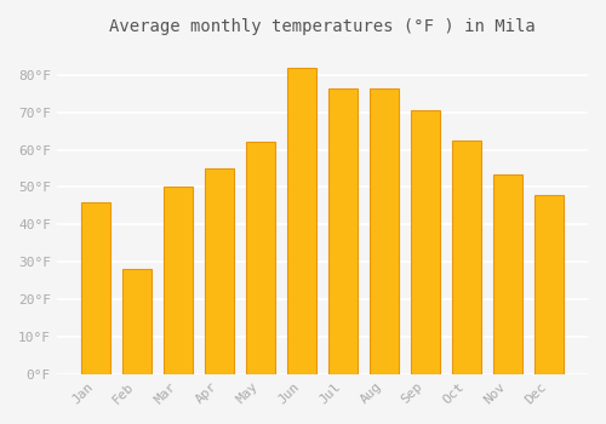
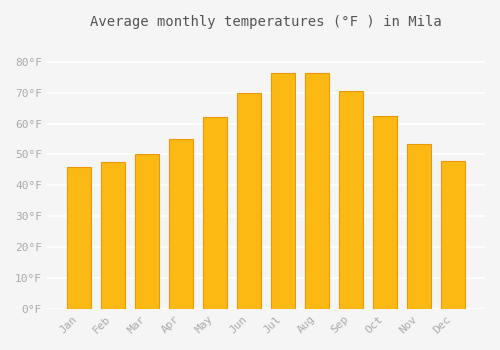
Feb: 28.0°F -> 47.5°F
Jun: 82.0°F -> 70.0°F
